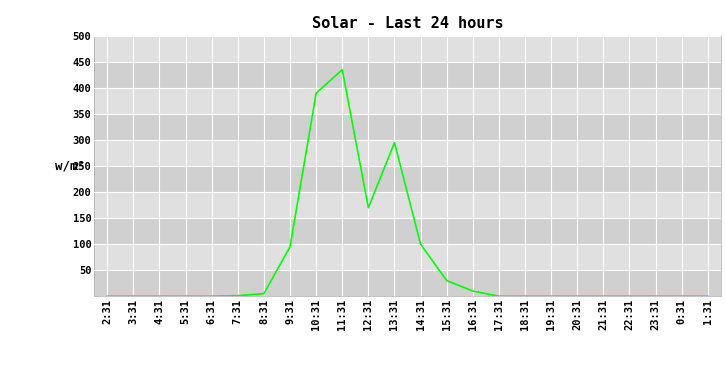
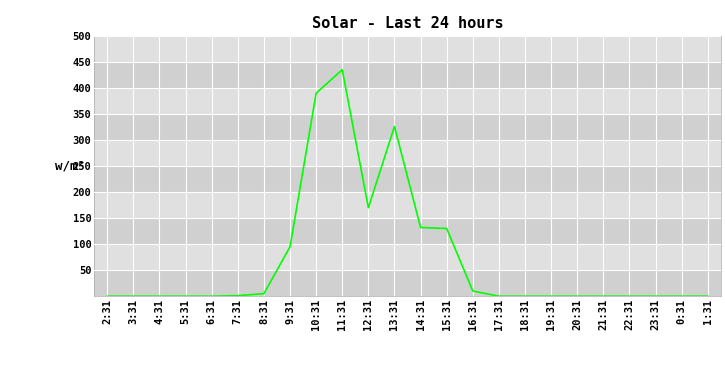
13:31: 295 -> 326
14:31: 100 -> 132
15:31: 30 -> 130
